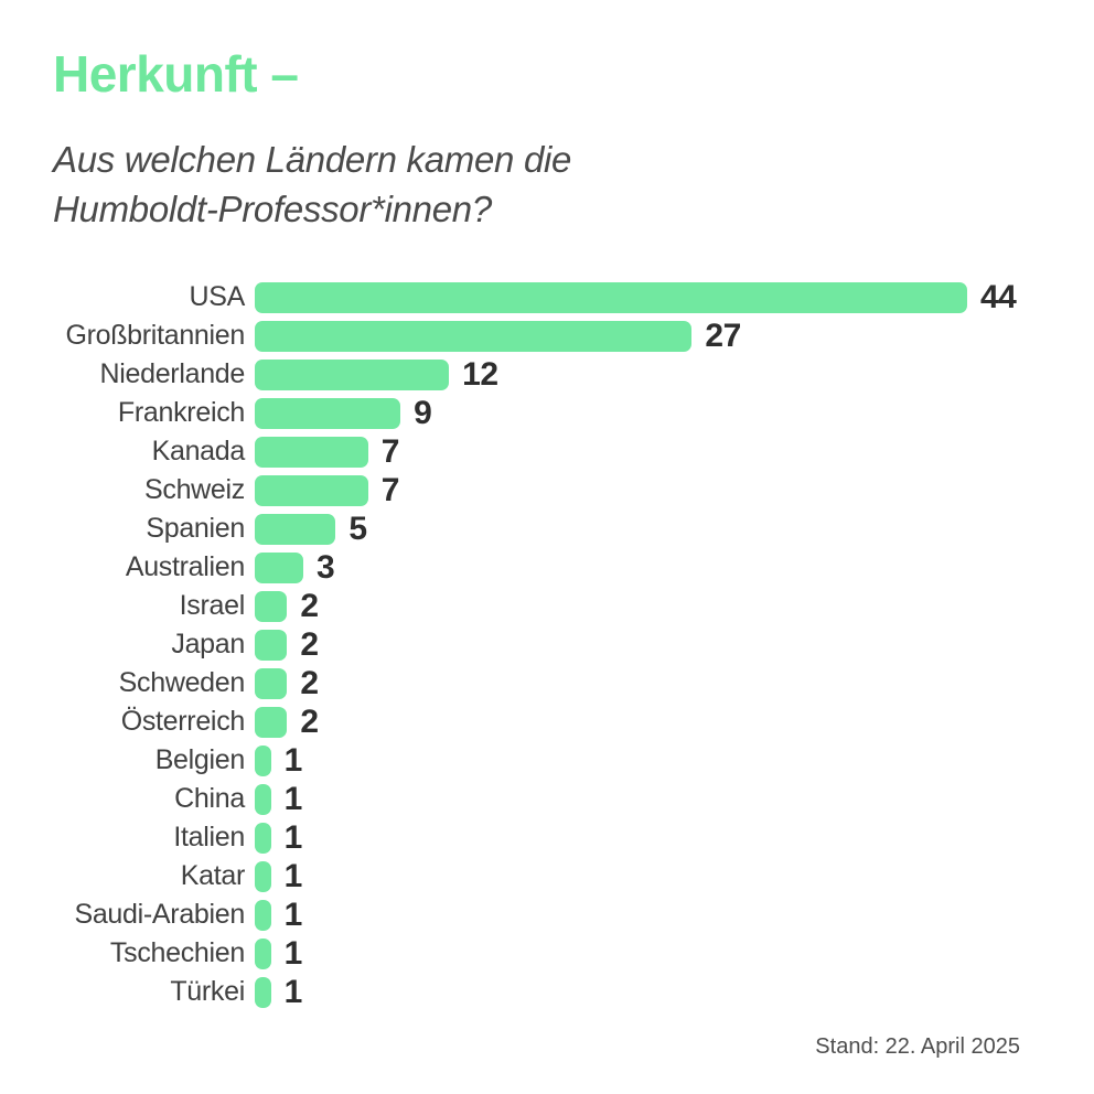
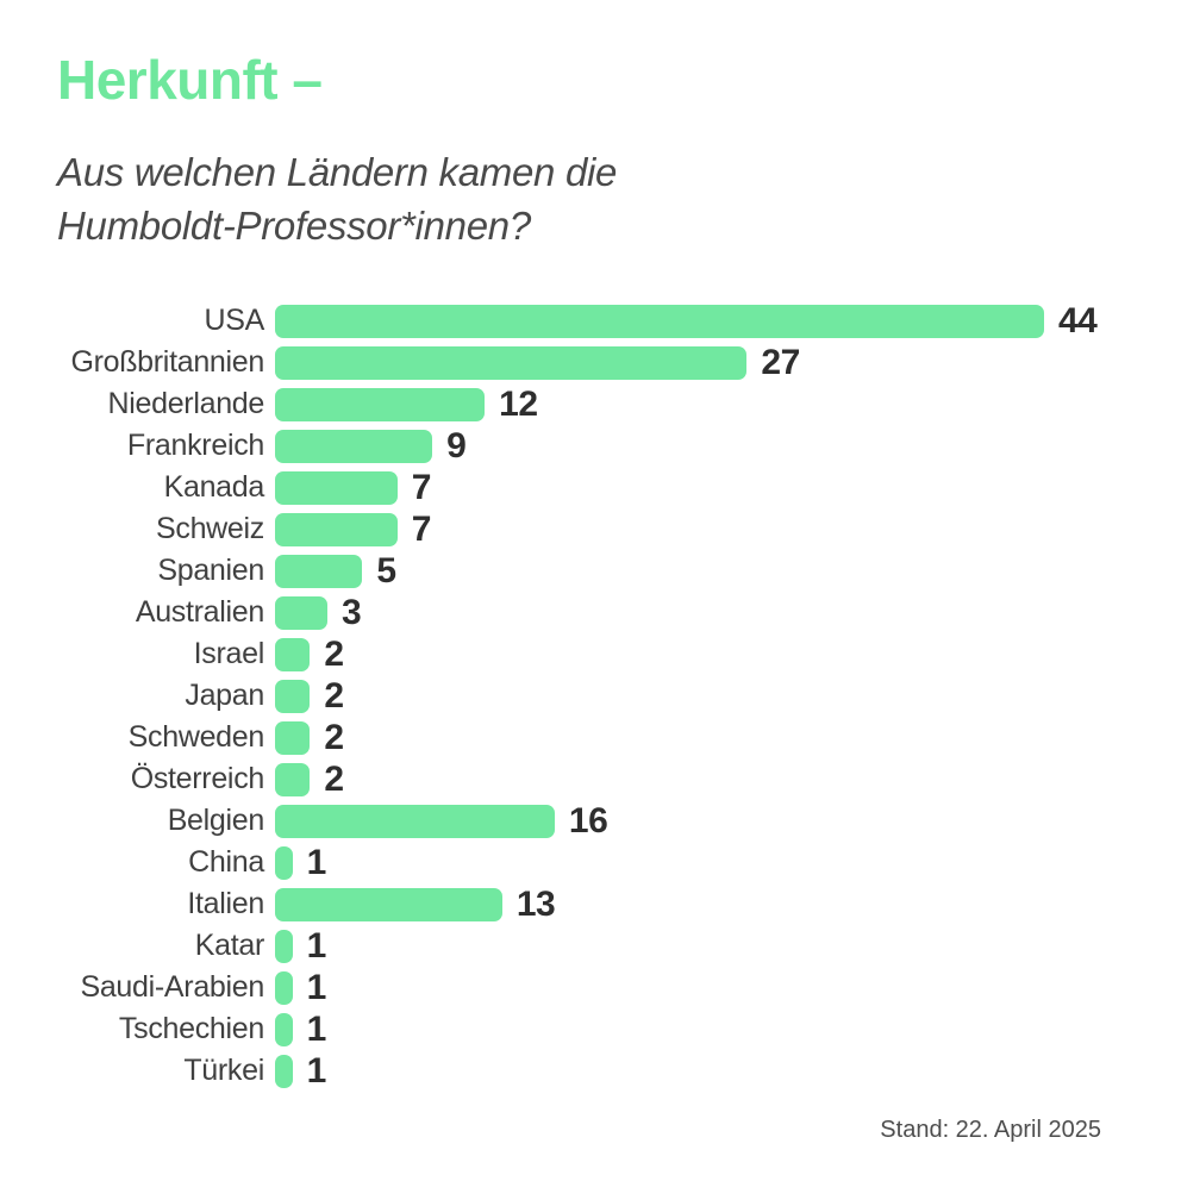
Belgien: 1 -> 16
Italien: 1 -> 13
